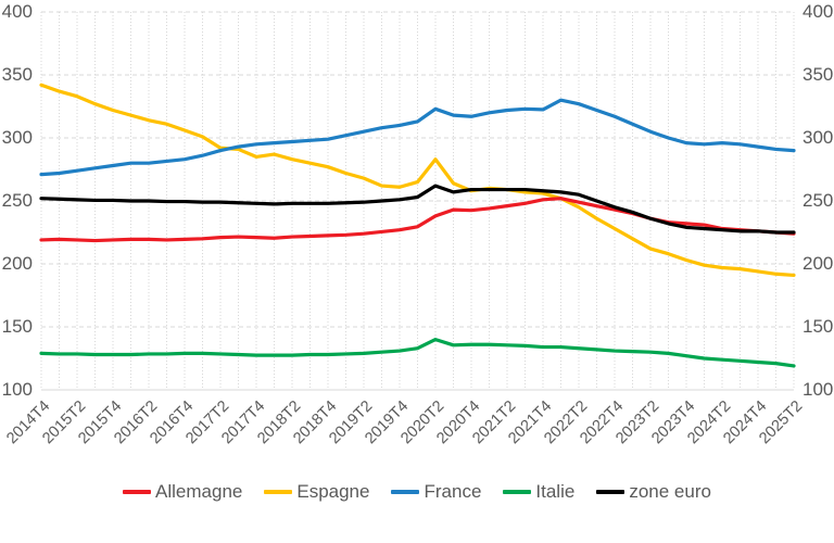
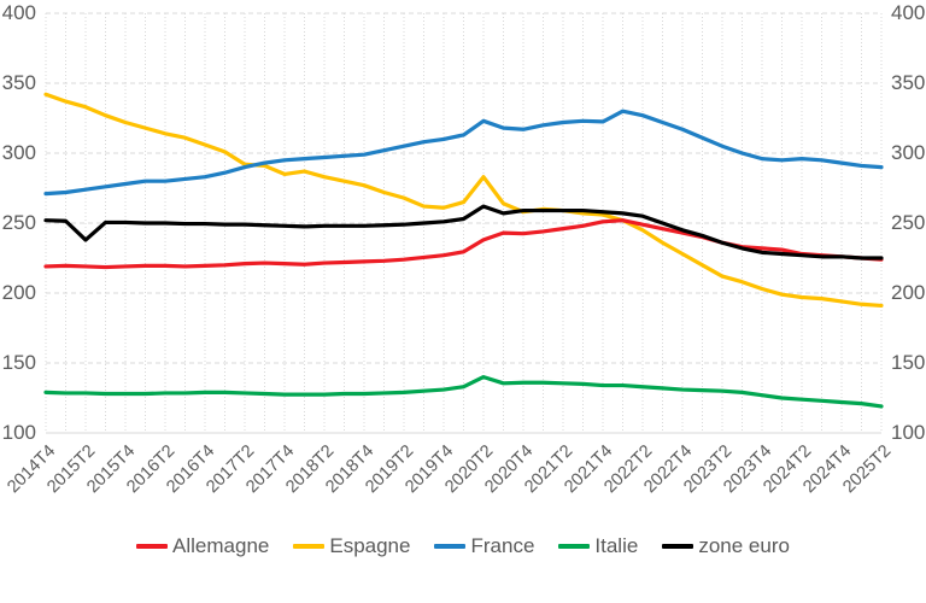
zone euro/2015T2: 251 -> 238
